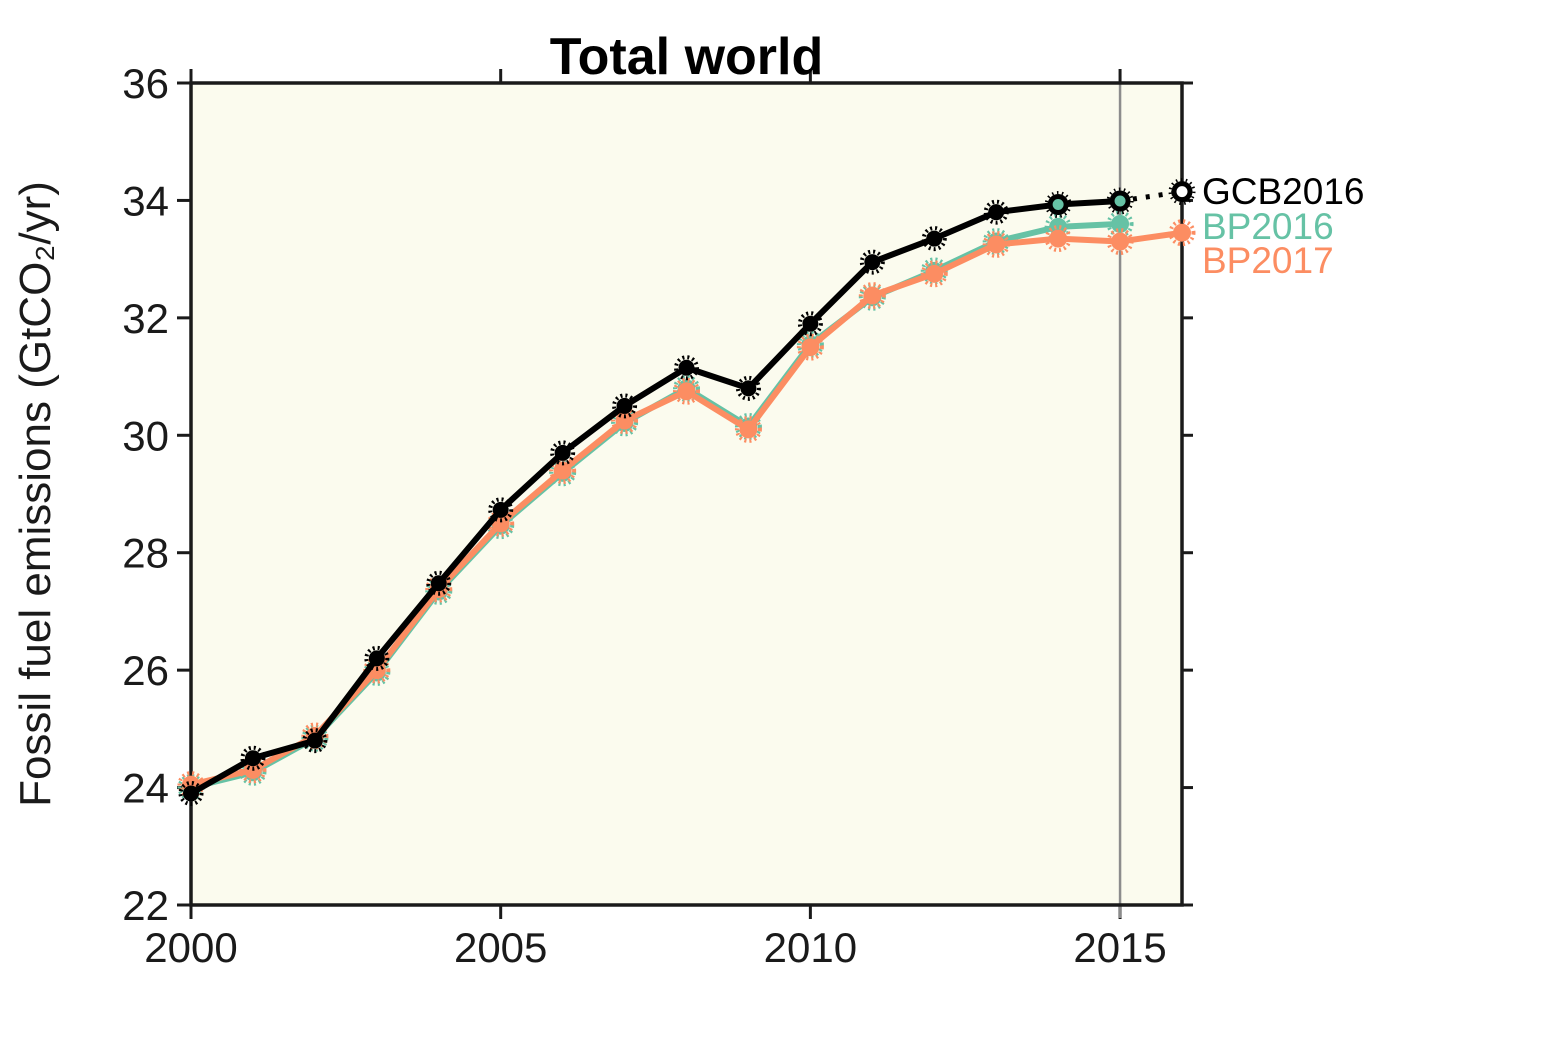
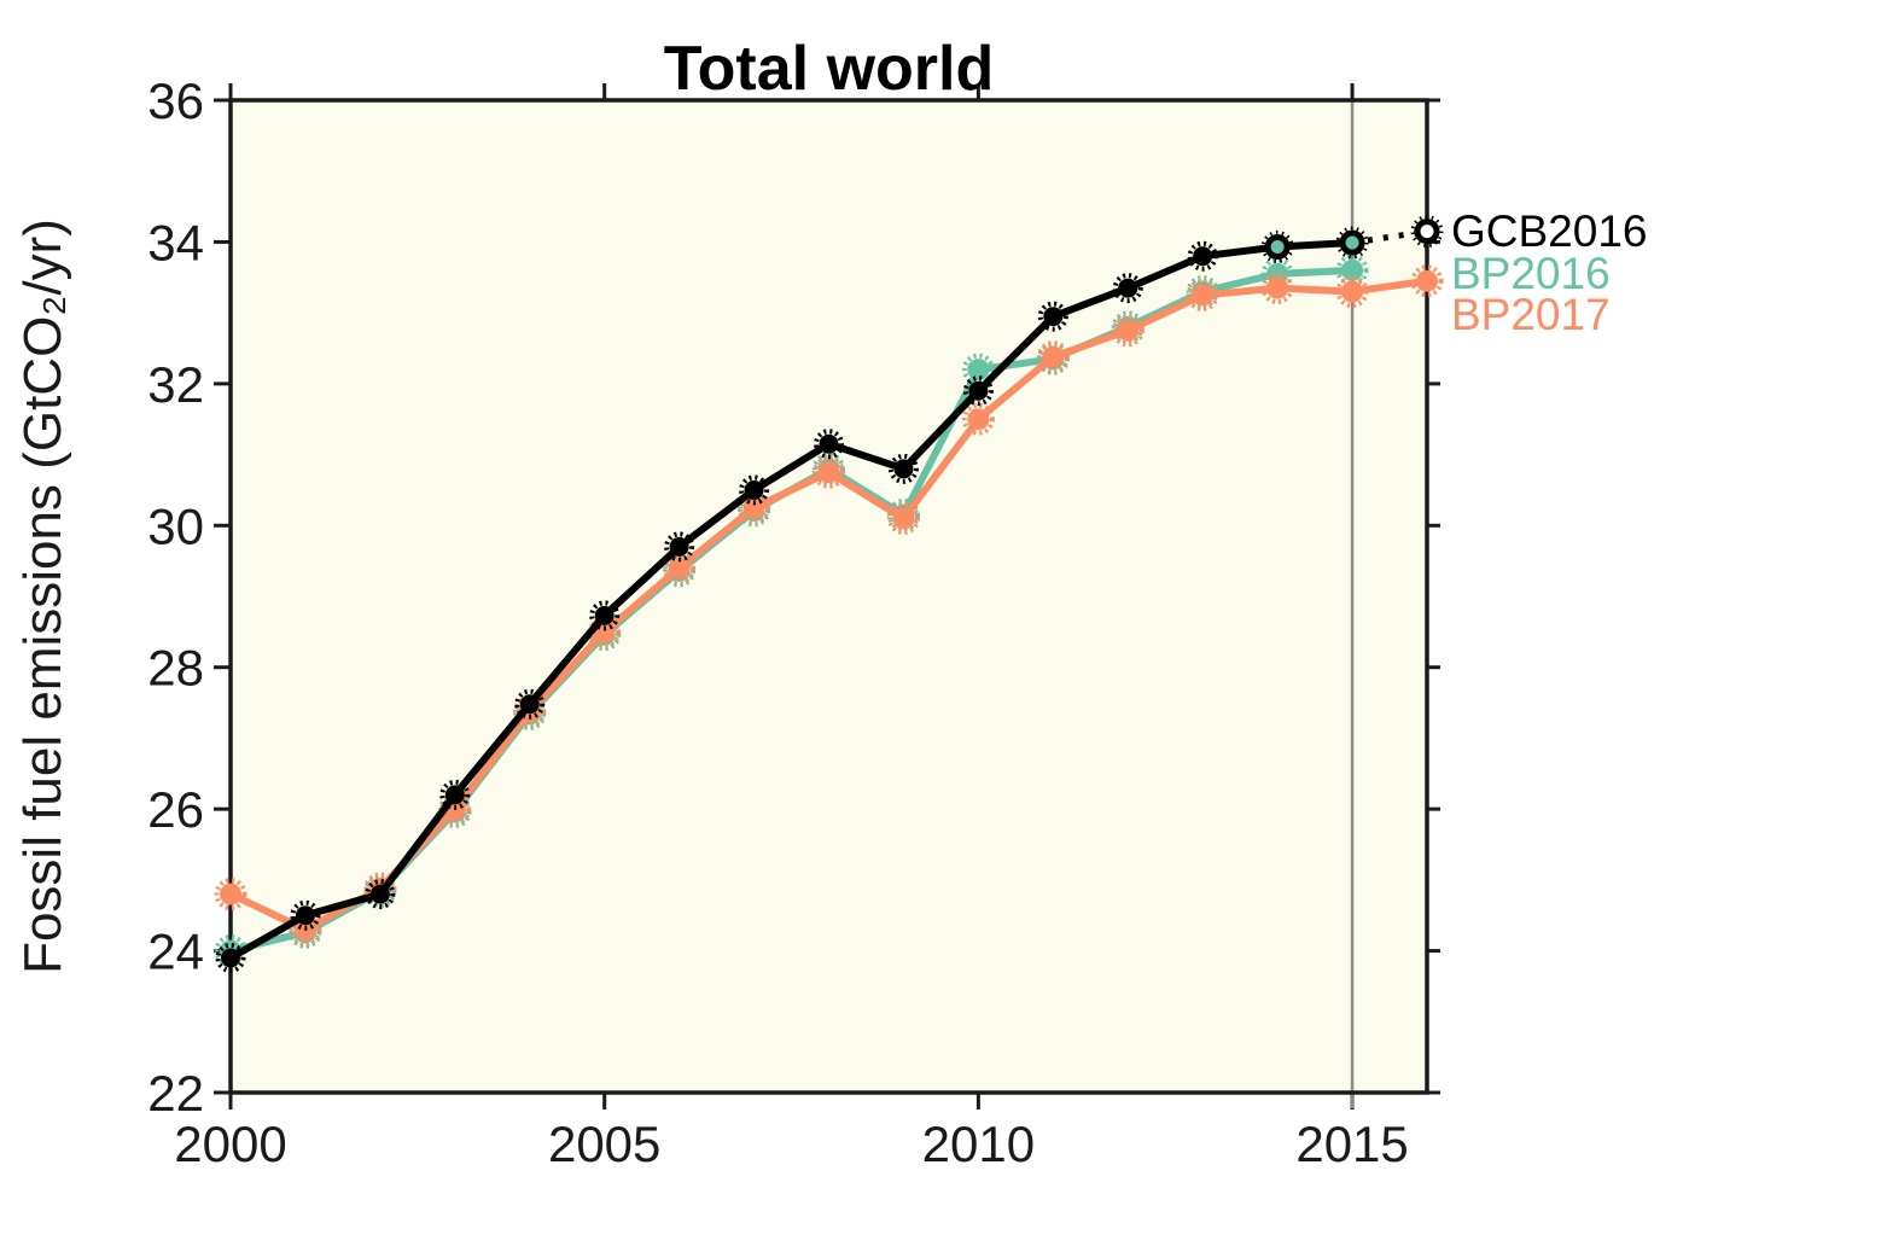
BP2017/2000: 24.1 -> 24.8
BP2016/2010: 31.6 -> 32.2
